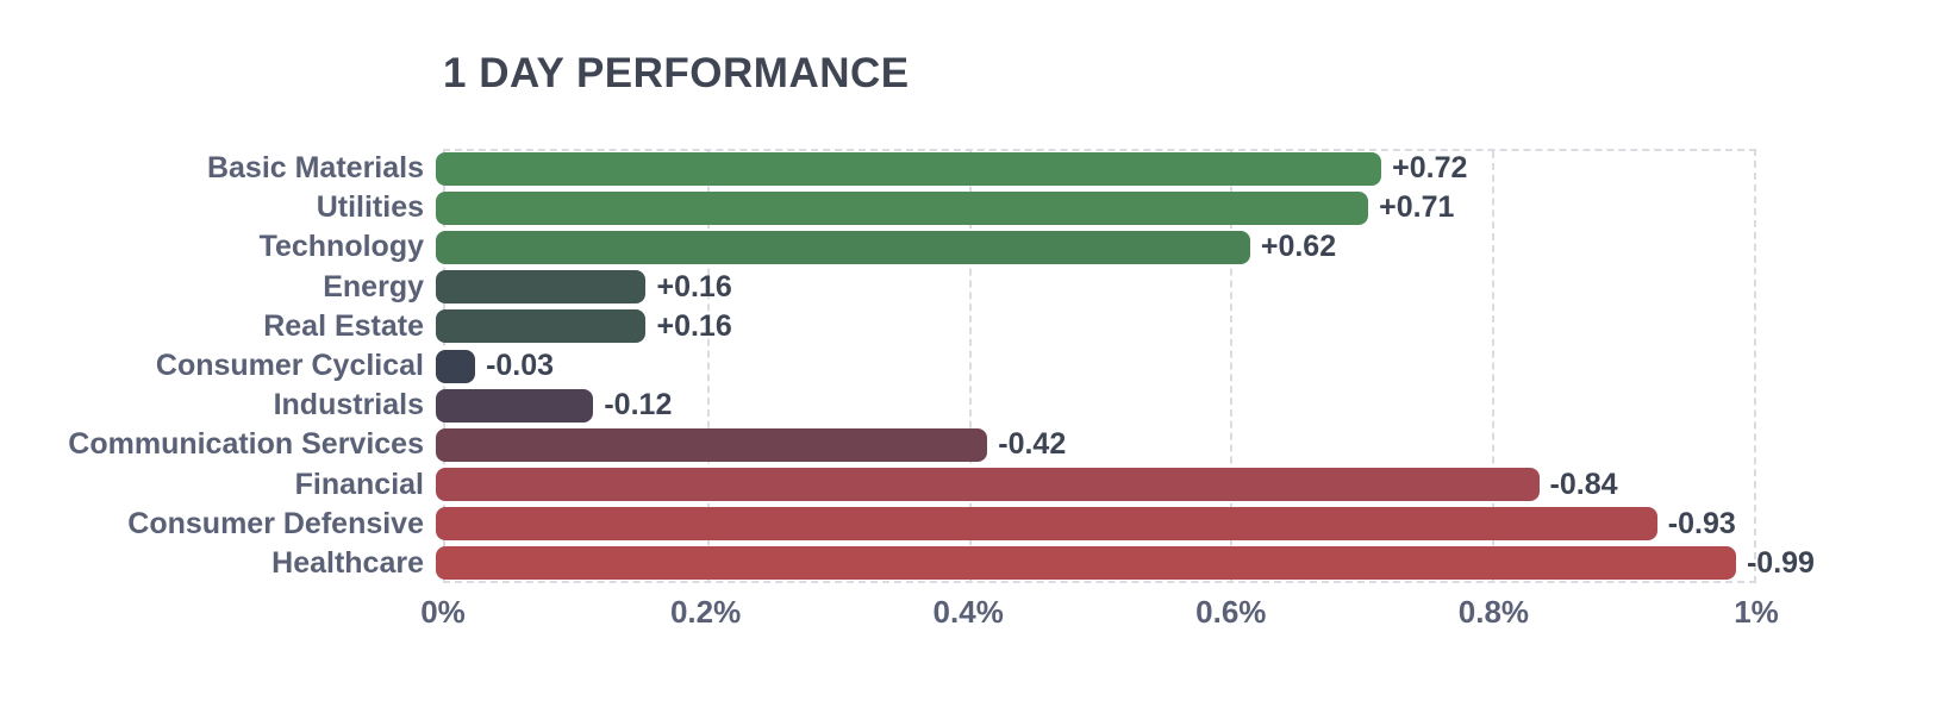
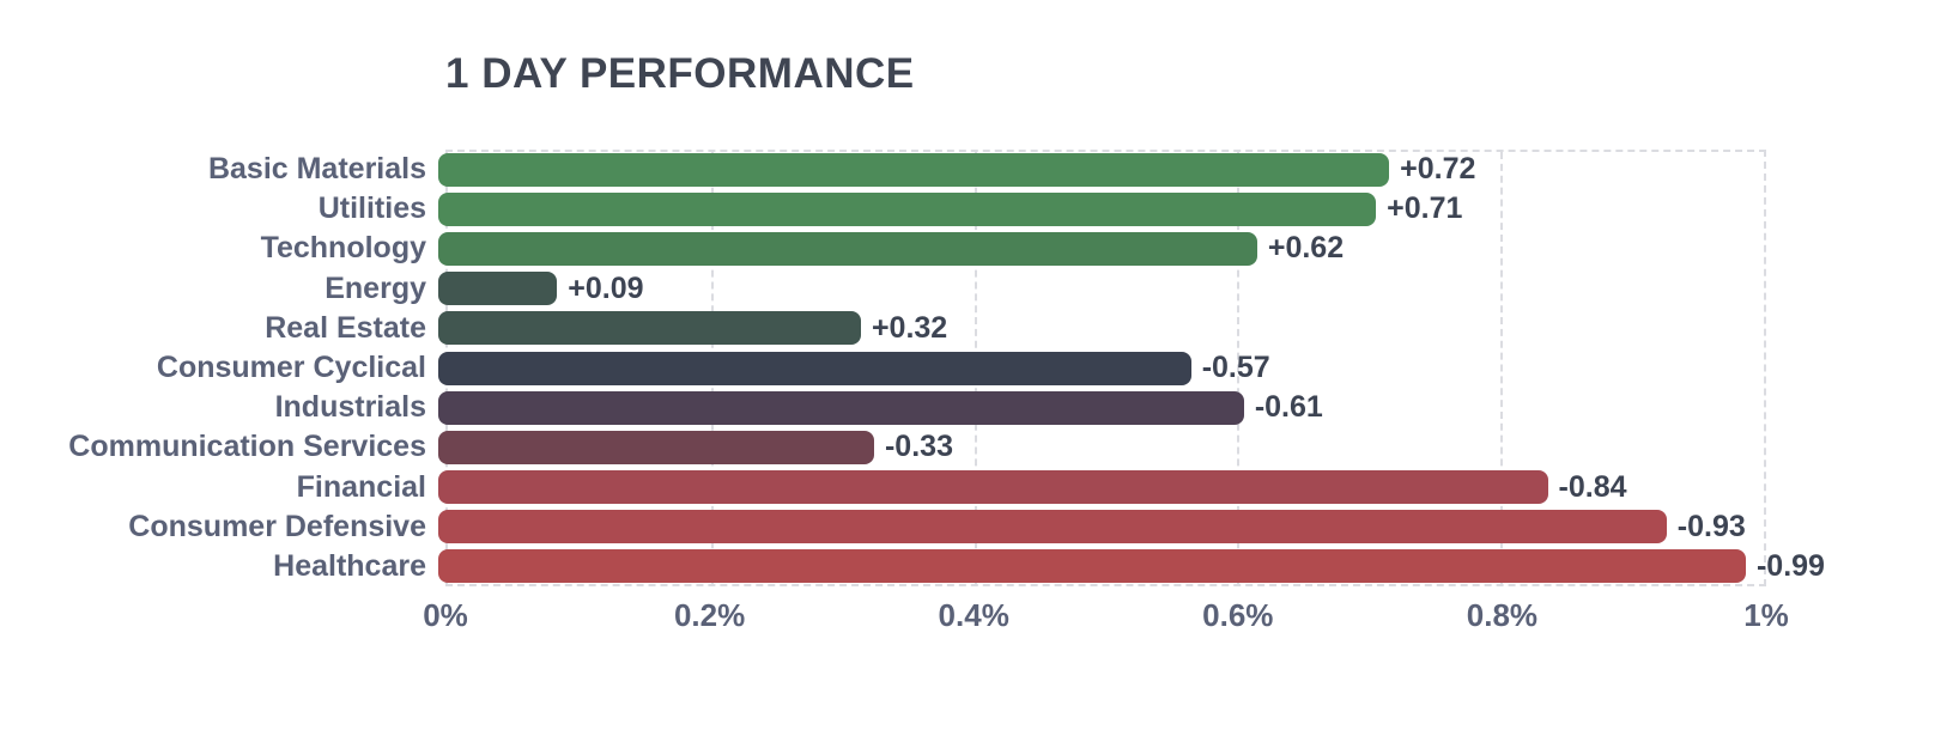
Energy: +0.16 -> +0.09
Real Estate: +0.16 -> +0.32
Consumer Cyclical: -0.03 -> -0.57
Industrials: -0.12 -> -0.61
Communication Services: -0.42 -> -0.33
